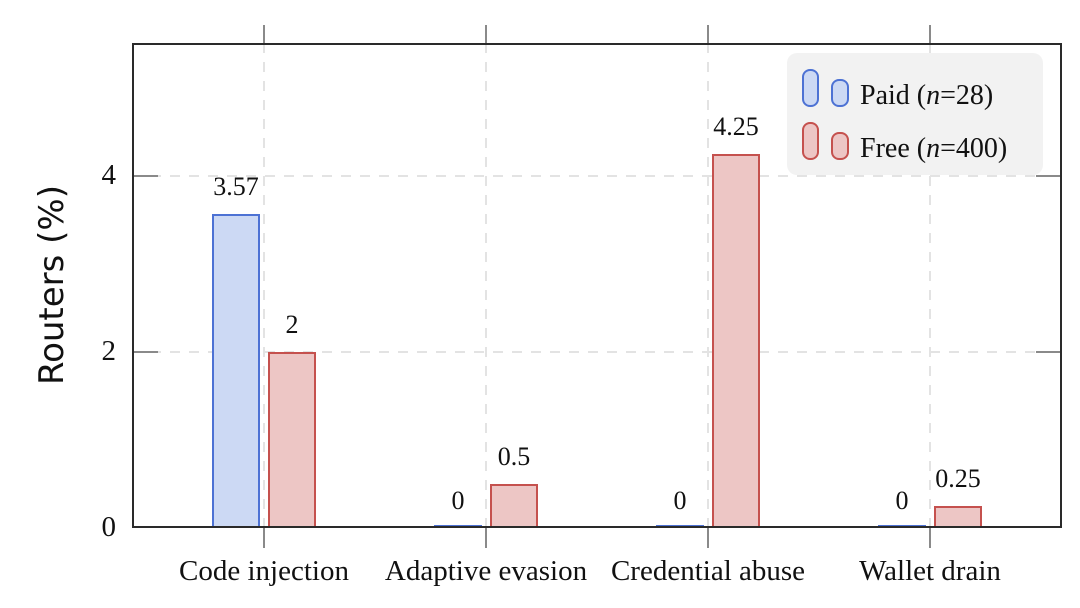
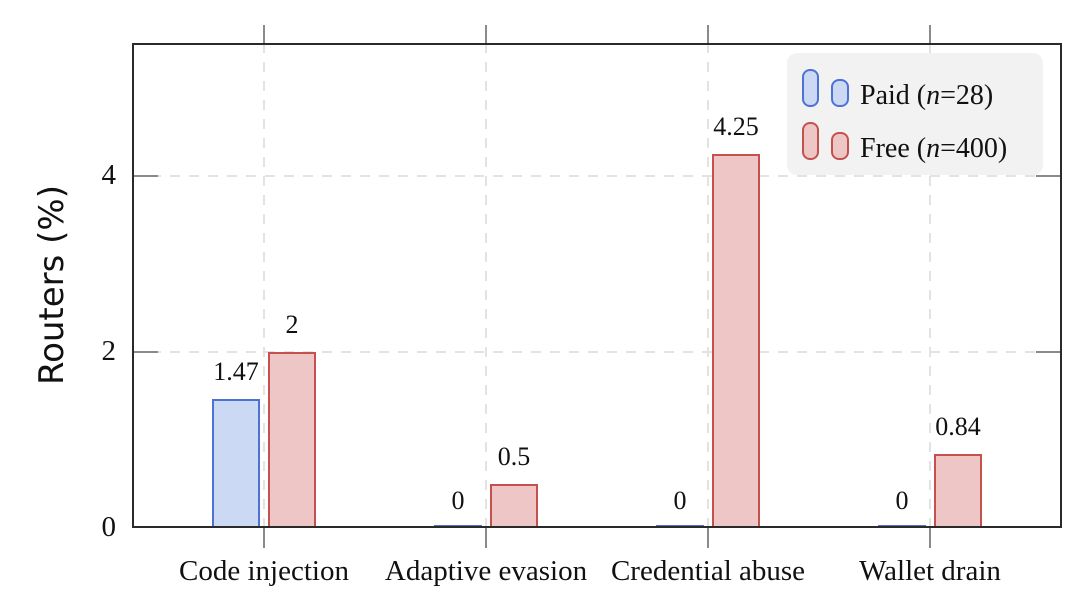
Paid (n=28)/Code injection: 3.57 -> 1.47
Free (n=400)/Wallet drain: 0.25 -> 0.84
